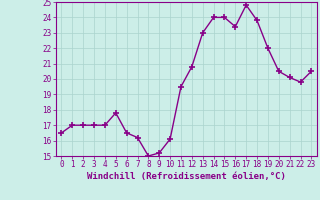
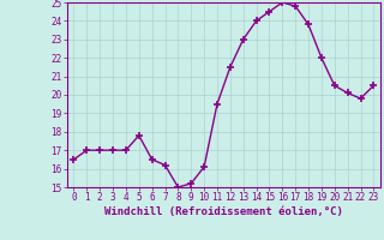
12: 20.8 -> 21.5
15: 24.0 -> 24.5
16: 23.4 -> 25.0
